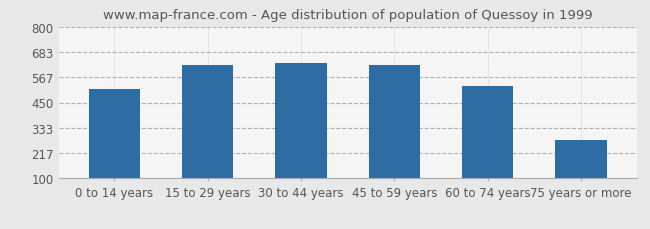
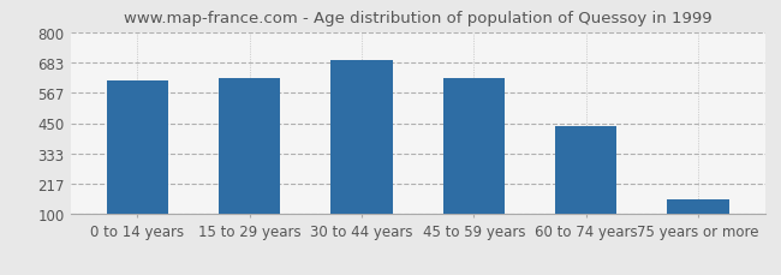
0 to 14 years: 510 -> 613
30 to 44 years: 630 -> 693
60 to 74 years: 525 -> 438
75 years or more: 275 -> 155
